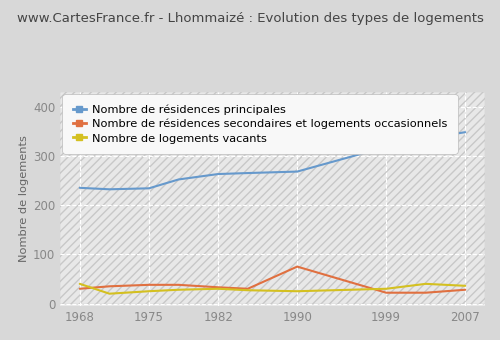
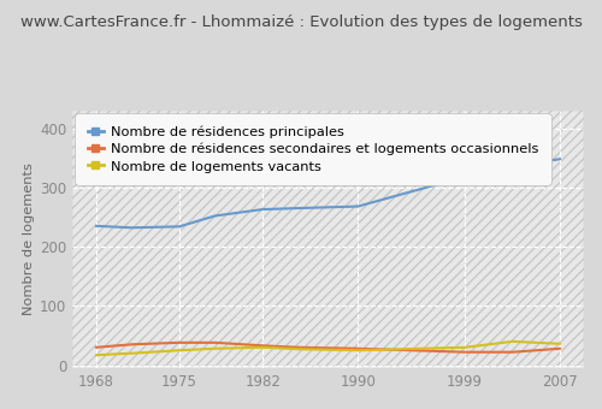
Nombre de logements vacants/1968: 40 -> 17
Nombre de résidences secondaires et logements occasionnels/1990: 75 -> 28
